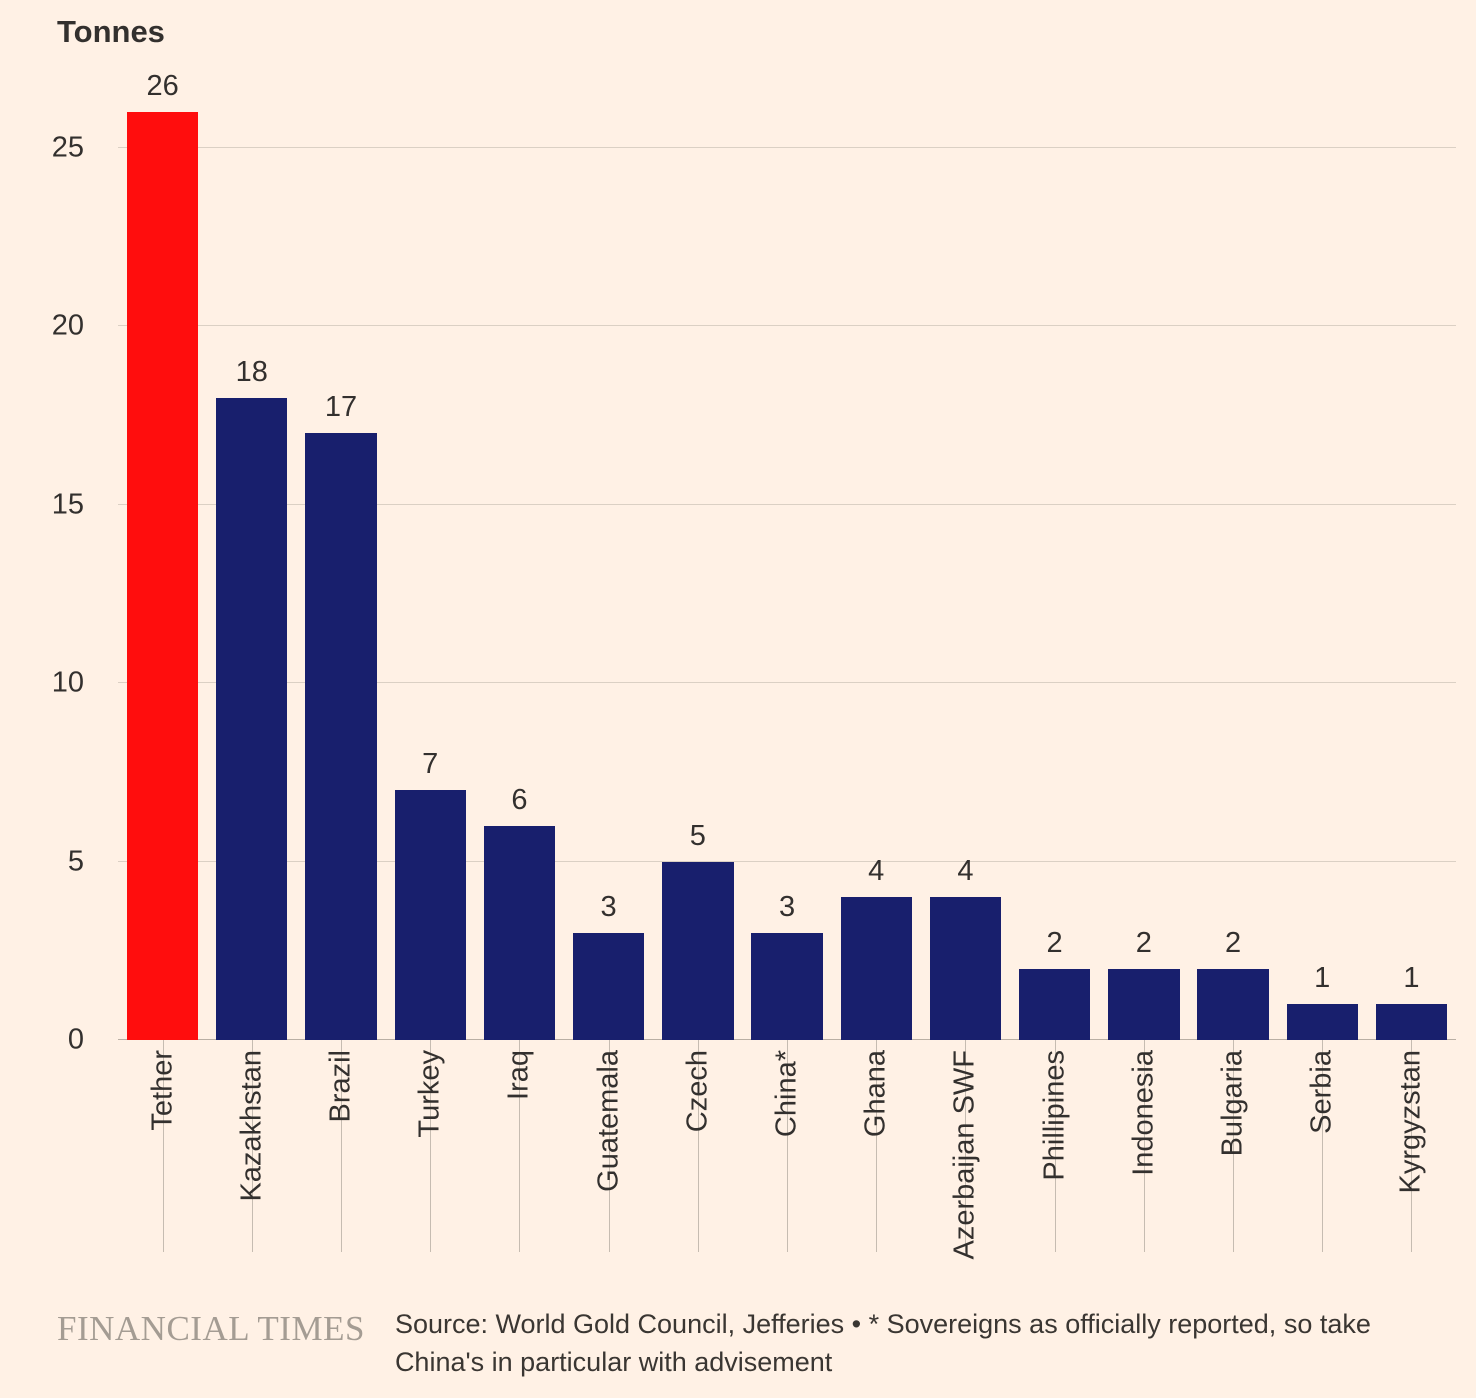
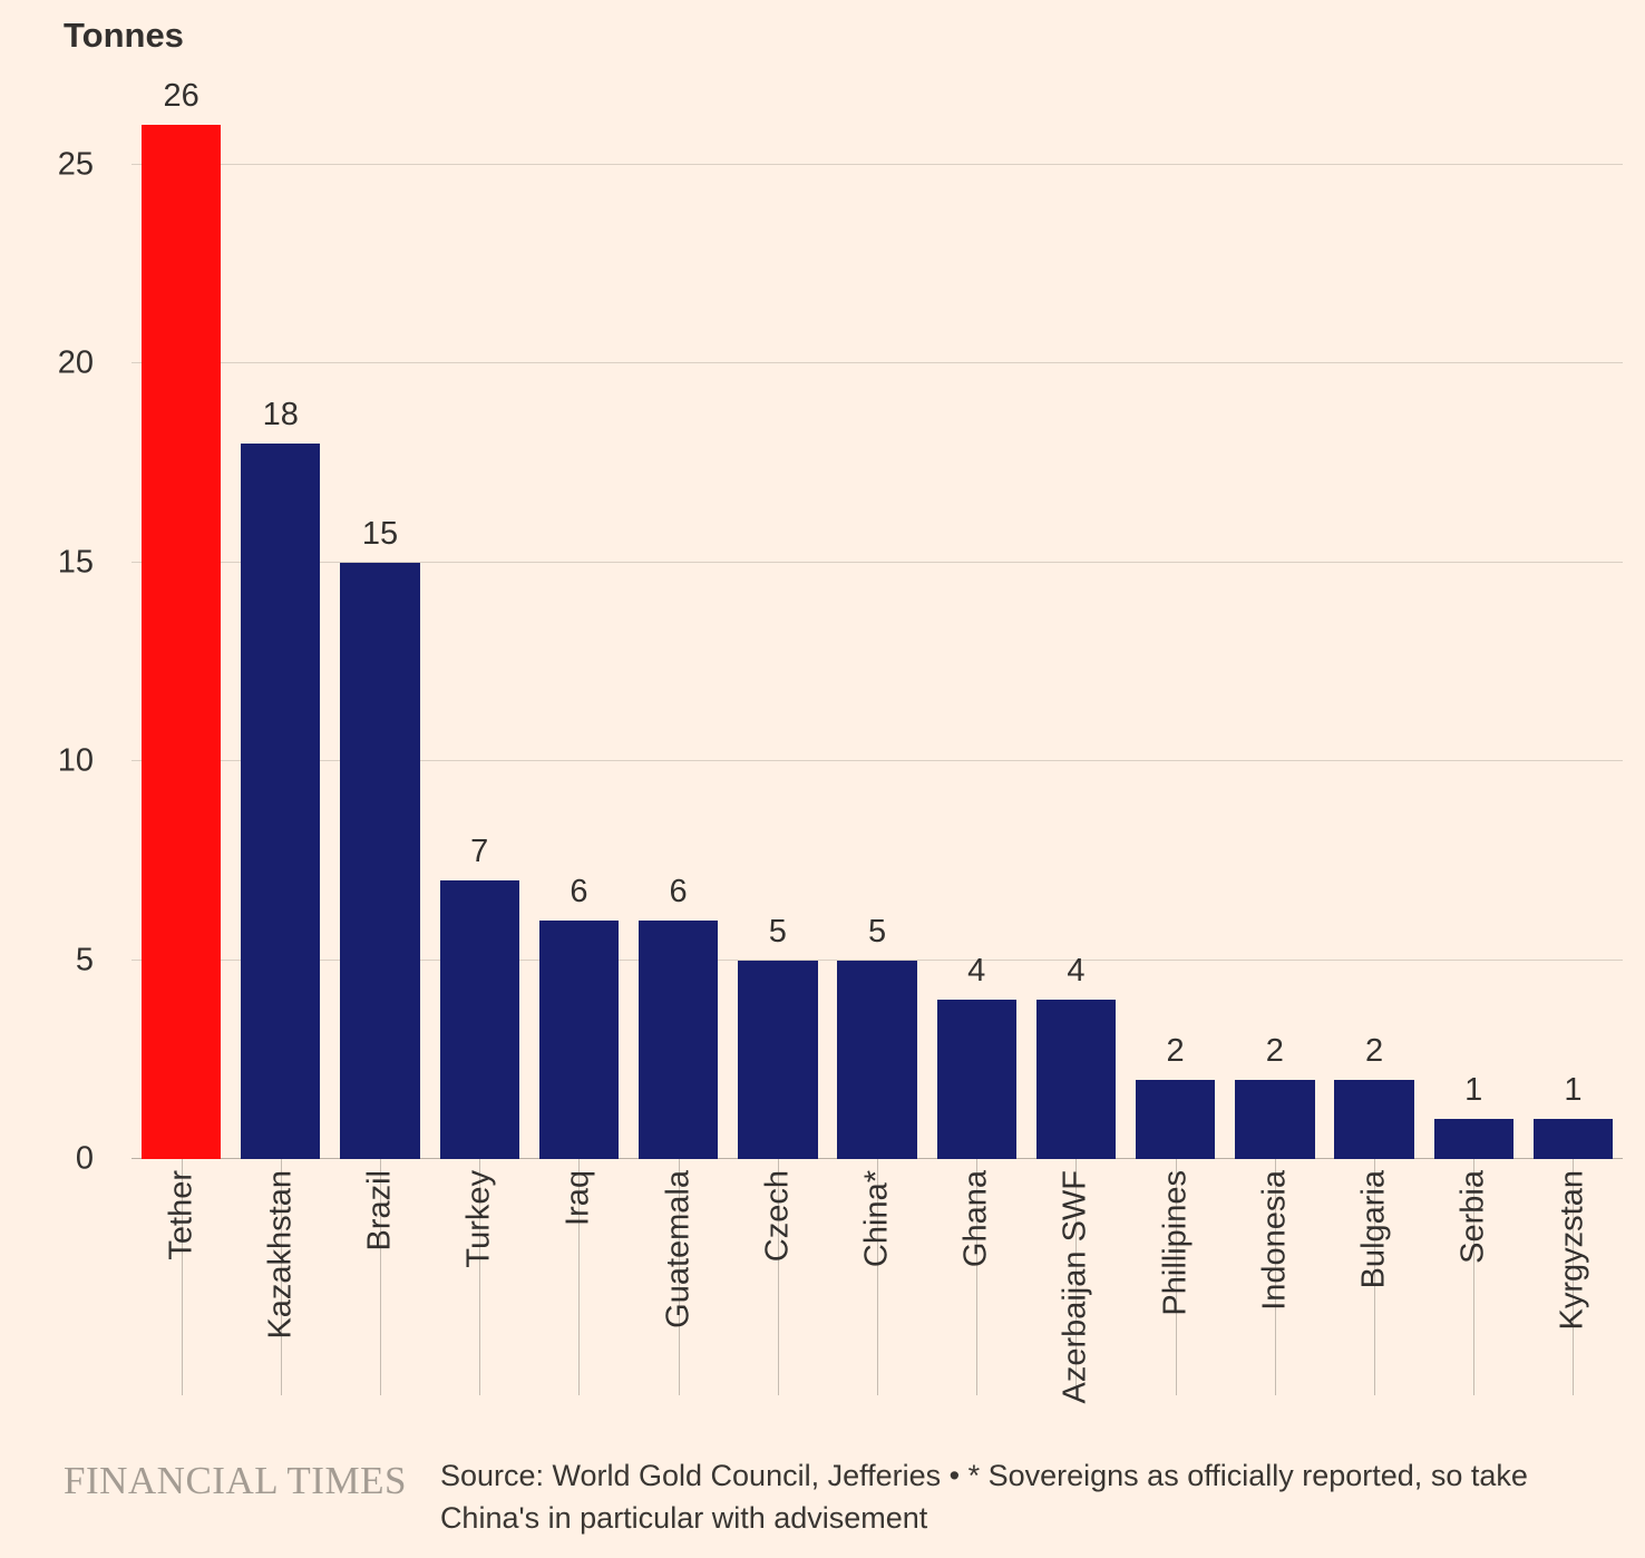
Brazil: 17 -> 15
Guatemala: 3 -> 6
China*: 3 -> 5
